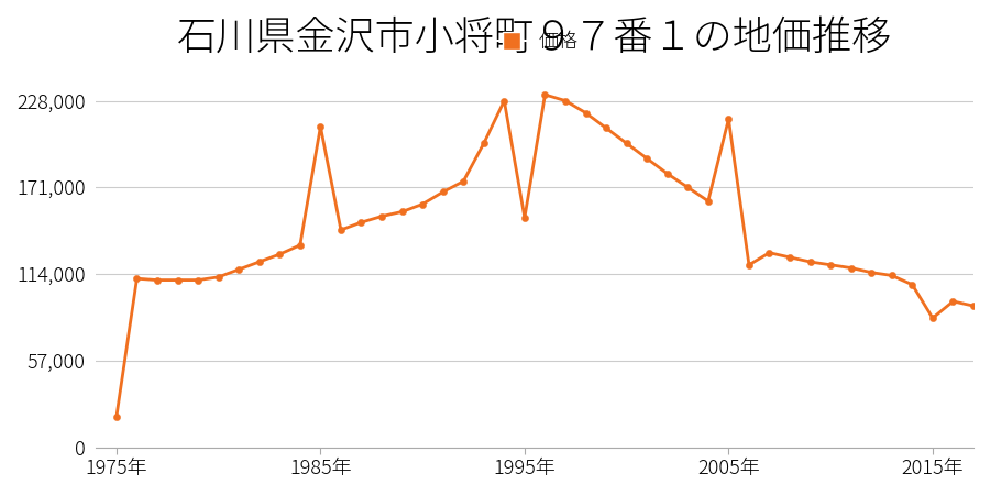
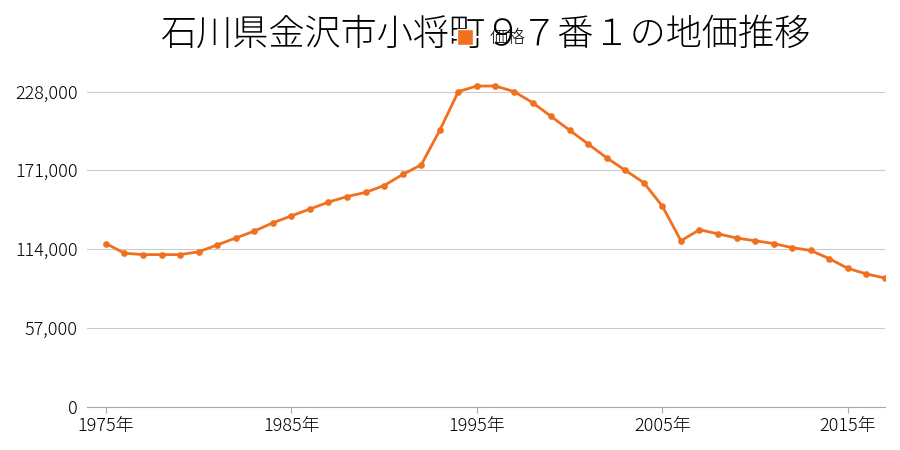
1975年: 20,000 -> 118,000
1985年: 211,000 -> 138,000
1995年: 151,000 -> 232,000
2005年: 216,000 -> 145,000
2015年: 85,000 -> 100,000
